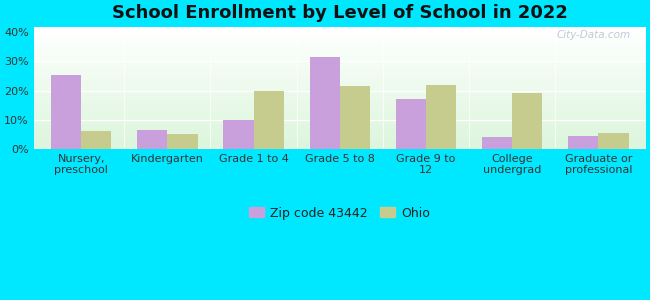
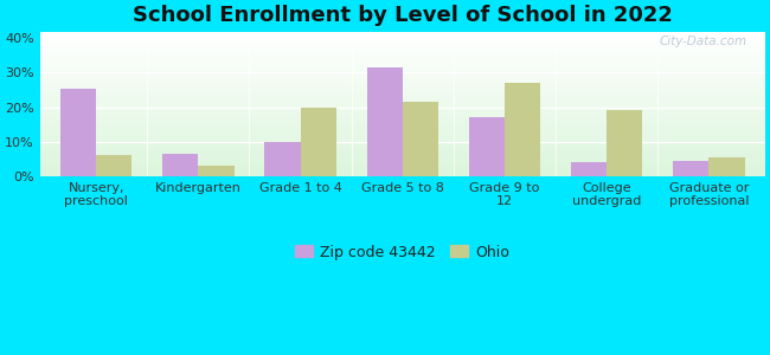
Ohio/Kindergarten: 5.0% -> 3.0%
Ohio/Grade 9 to 12: 22.0% -> 27.0%
